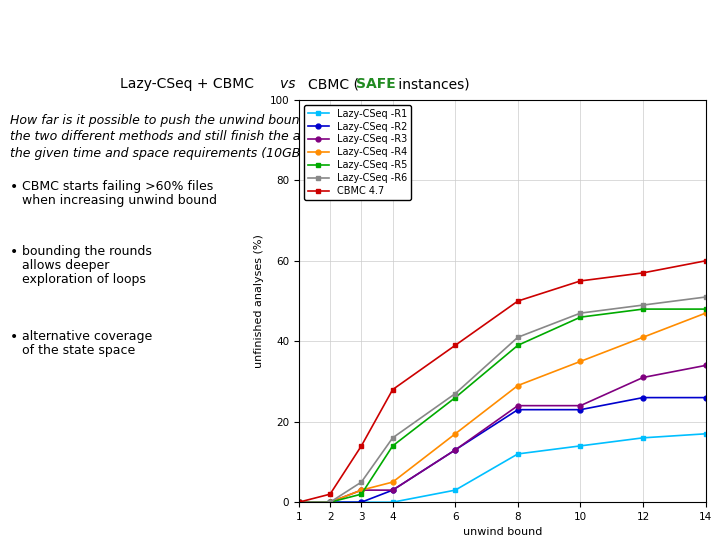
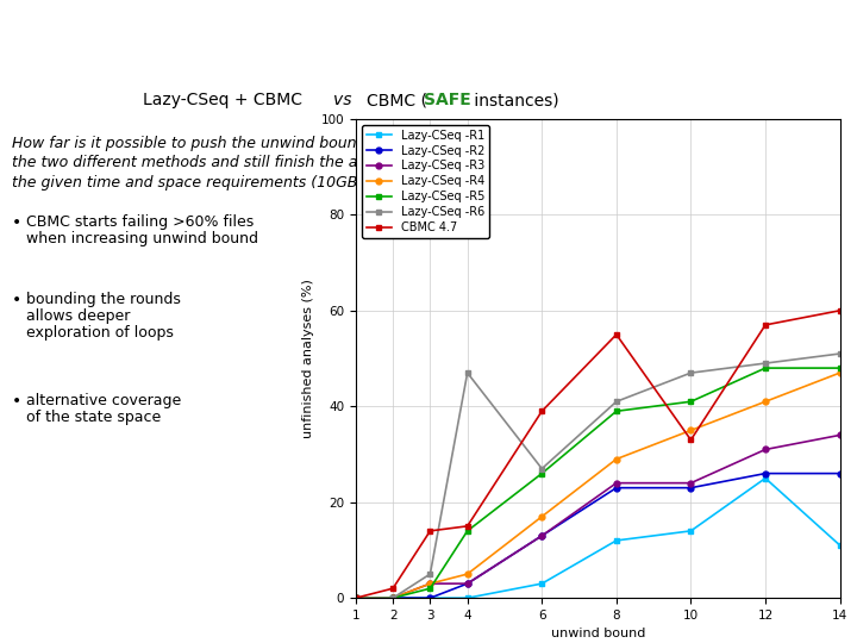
Lazy-CSeq -R6/4: 16 -> 47
CBMC 4.7/4: 28 -> 15
CBMC 4.7/8: 50 -> 55
Lazy-CSeq -R5/10: 46 -> 41
CBMC 4.7/10: 55 -> 33
Lazy-CSeq -R1/12: 16 -> 25
Lazy-CSeq -R1/14: 17 -> 11
